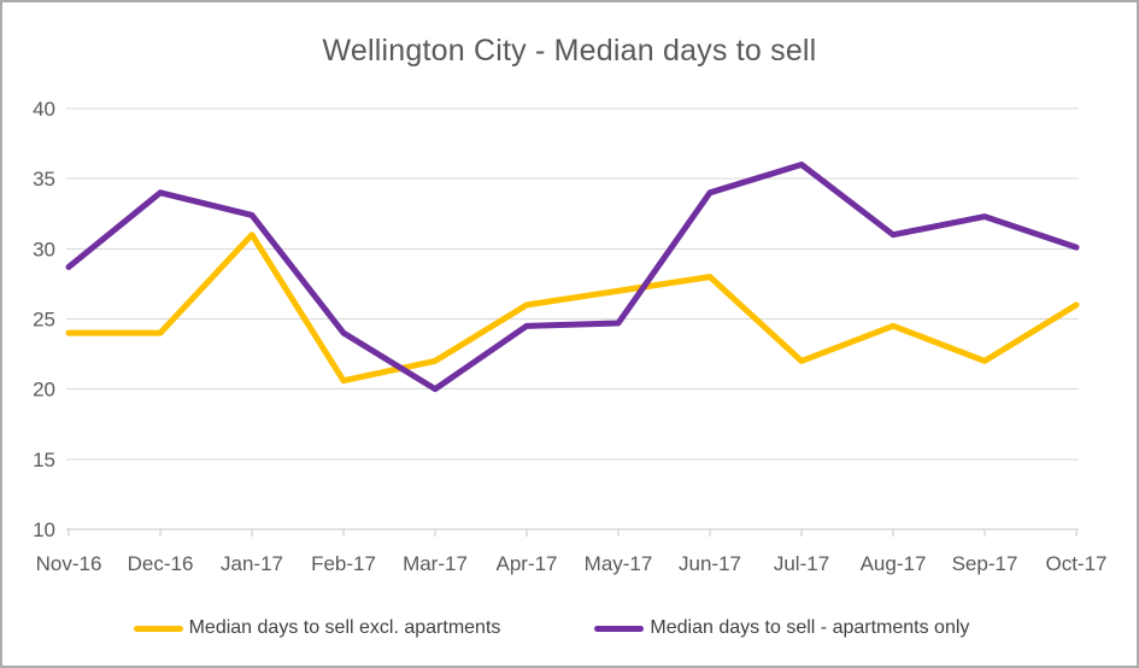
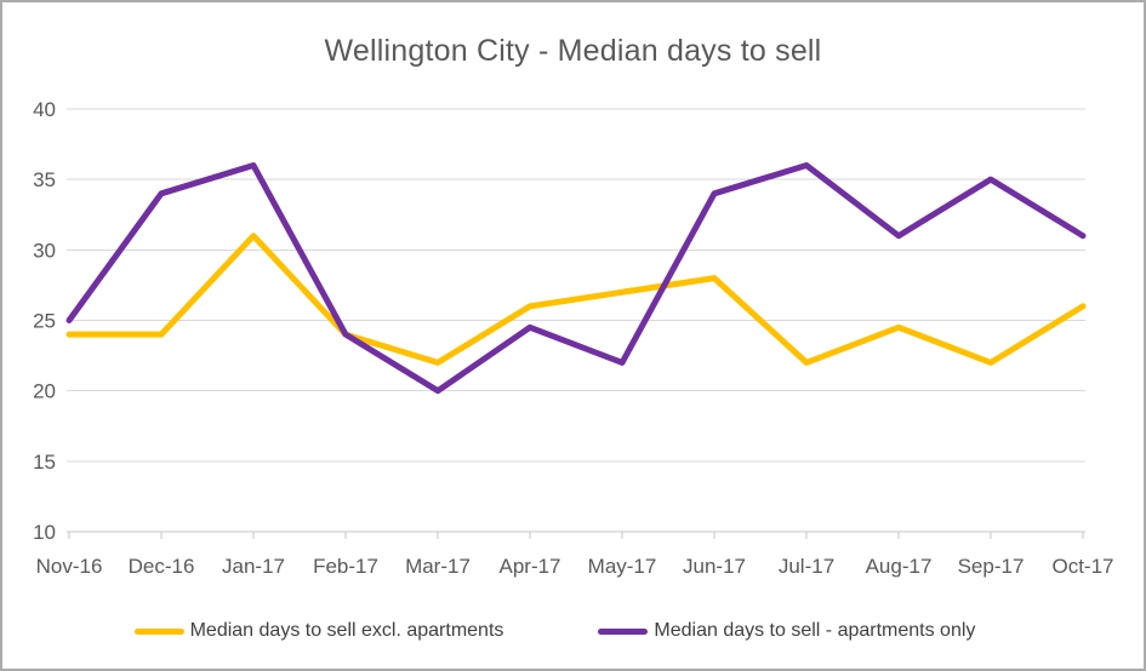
Median days to sell - apartments only/Nov-16: 28.7 -> 25.0
Median days to sell - apartments only/Jan-17: 32.4 -> 36.0
Median days to sell excl. apartments/Feb-17: 20.6 -> 24.0
Median days to sell - apartments only/May-17: 24.7 -> 22.0
Median days to sell - apartments only/Sep-17: 32.3 -> 35.0
Median days to sell - apartments only/Oct-17: 30.1 -> 31.0
